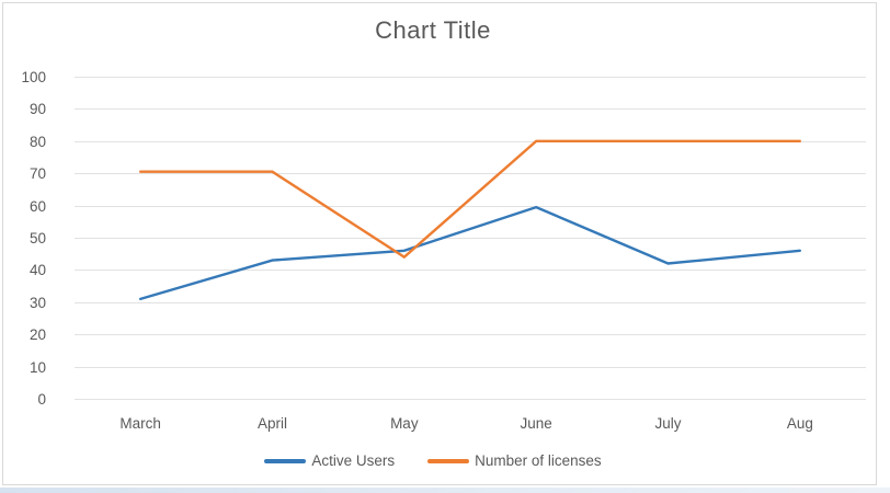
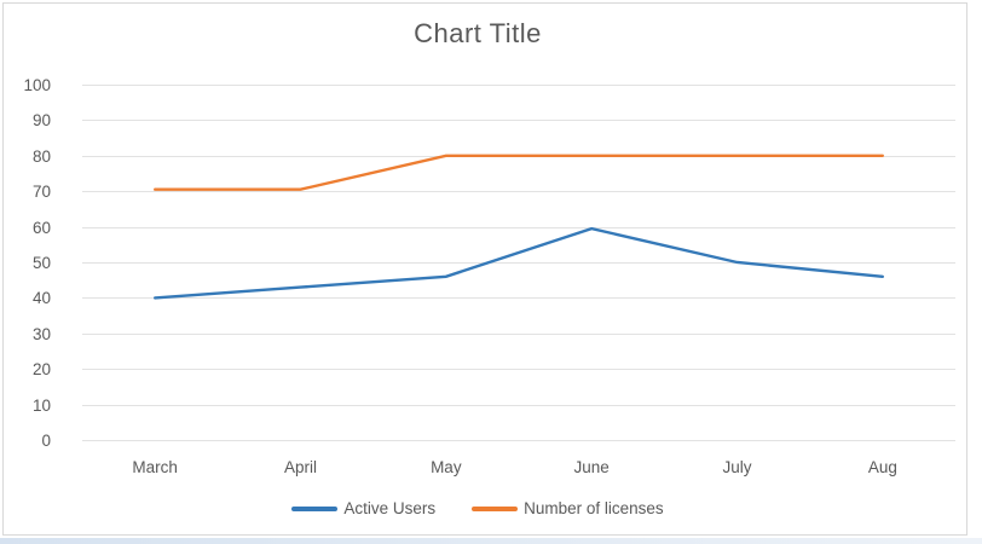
Active Users/March: 31 -> 40
Number of licenses/May: 44 -> 80
Active Users/July: 42 -> 50
